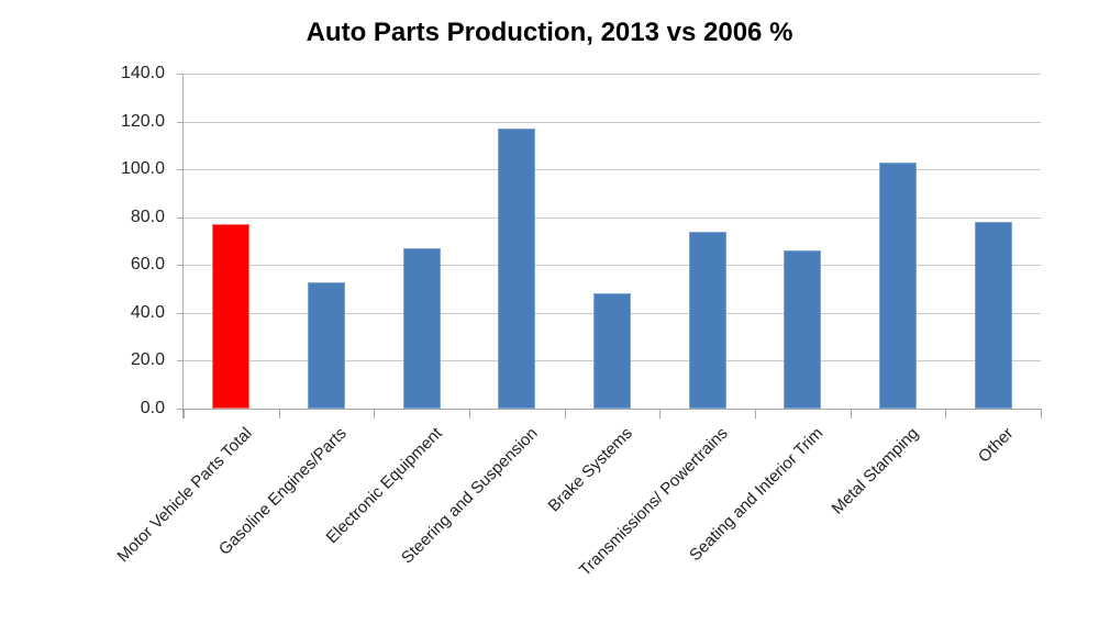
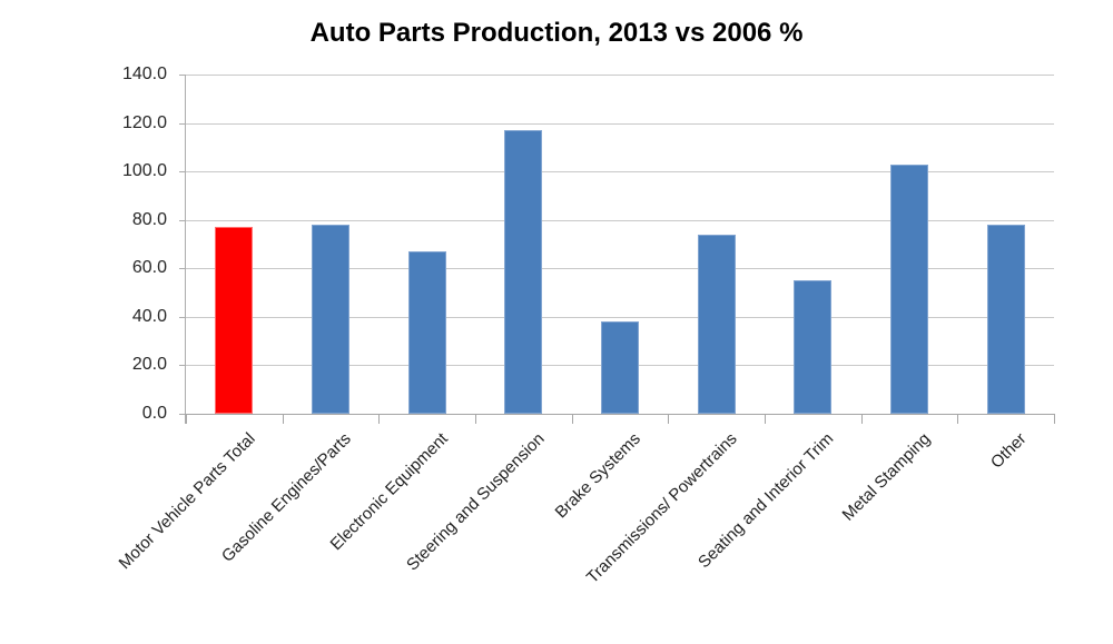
Gasoline Engines/Parts: 53 -> 78
Brake Systems: 48 -> 38
Seating and Interior Trim: 66 -> 55
